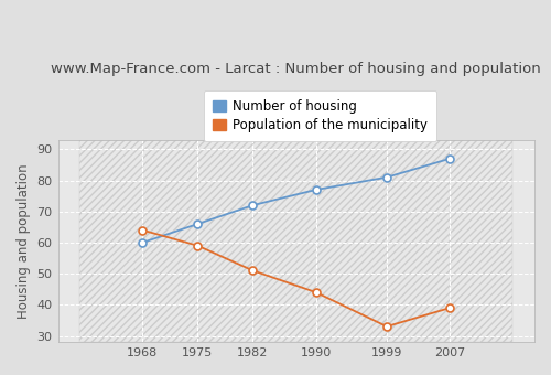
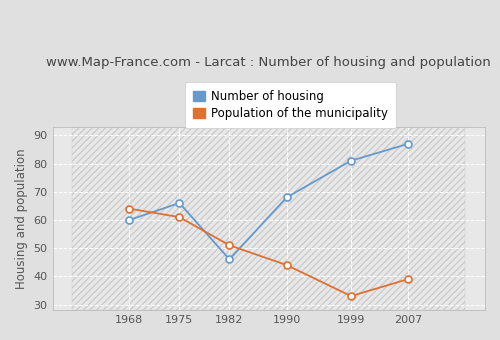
Population of the municipality/1975: 59 -> 61
Number of housing/1982: 72 -> 46
Number of housing/1990: 77 -> 68
